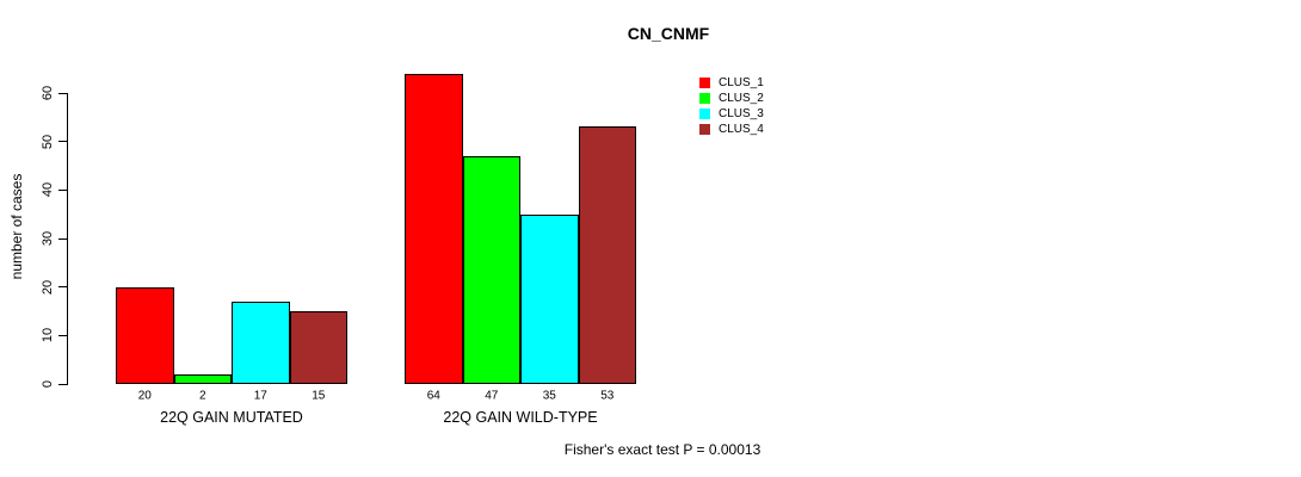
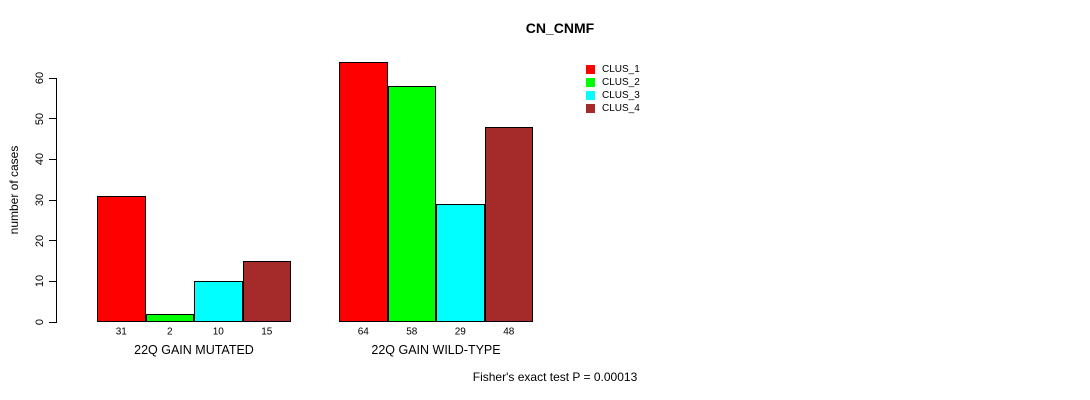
CLUS_1/22Q GAIN MUTATED: 20 -> 31
CLUS_3/22Q GAIN MUTATED: 17 -> 10
CLUS_2/22Q GAIN WILD-TYPE: 47 -> 58
CLUS_3/22Q GAIN WILD-TYPE: 35 -> 29
CLUS_4/22Q GAIN WILD-TYPE: 53 -> 48
